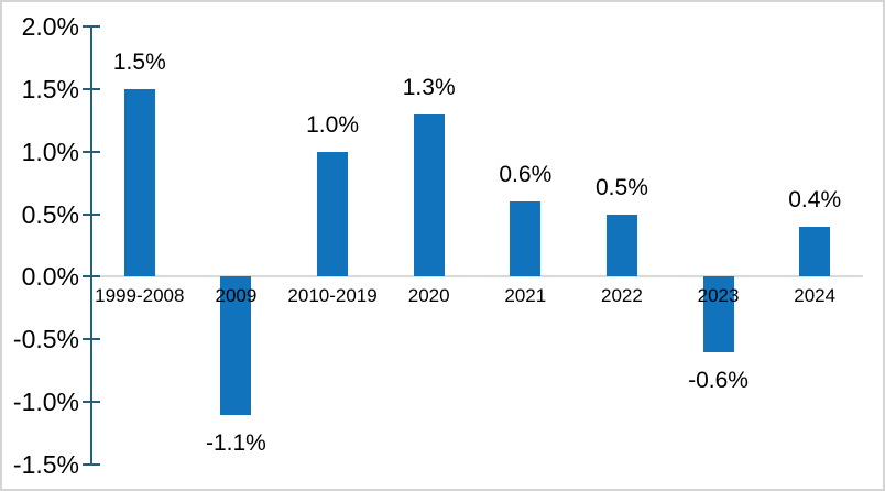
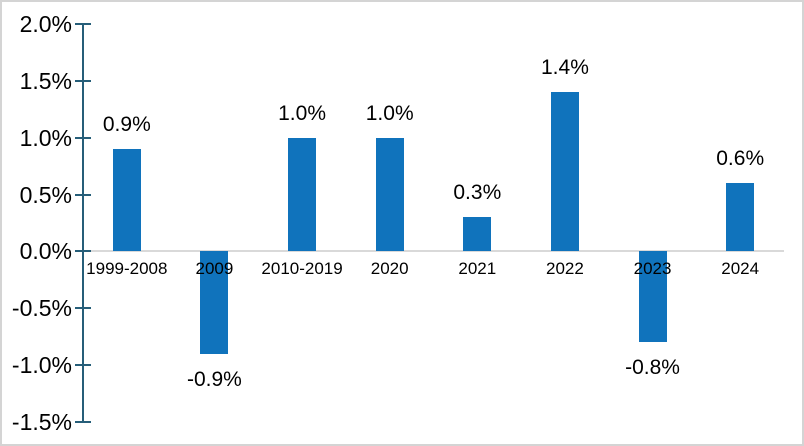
1999-2008: 1.5% -> 0.9%
2009: -1.1% -> -0.9%
2020: 1.3% -> 1.0%
2021: 0.6% -> 0.3%
2022: 0.5% -> 1.4%
2023: -0.6% -> -0.8%
2024: 0.4% -> 0.6%
